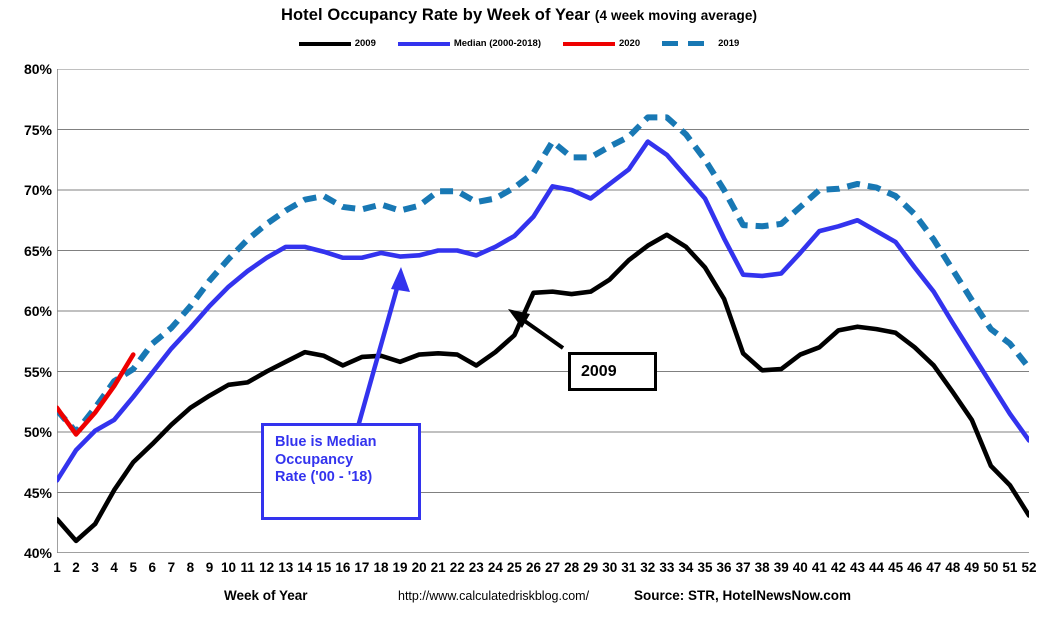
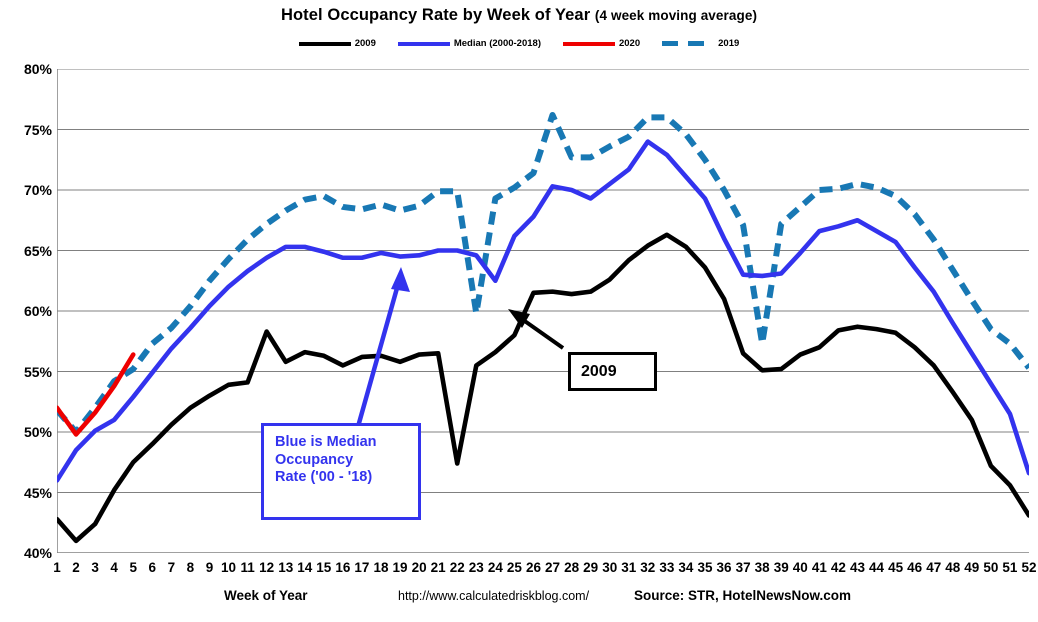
2009/12: 55.0% -> 58.3%
2009/22: 56.4% -> 47.4%
2019/23: 69.0% -> 59.8%
Median (2000-2018)/24: 65.3% -> 62.5%
2019/27: 74.0% -> 76.2%
2019/38: 67.0% -> 57.3%
Median (2000-2018)/52: 49.3% -> 46.6%
